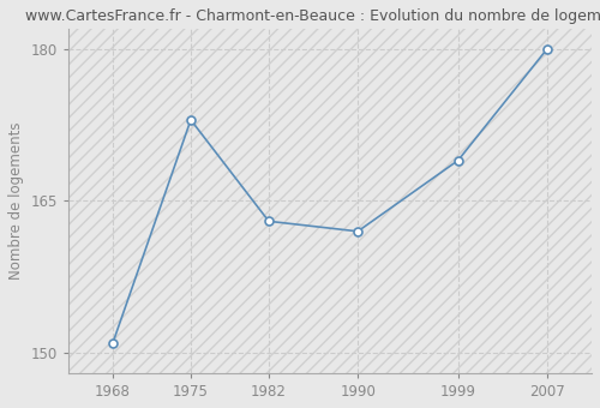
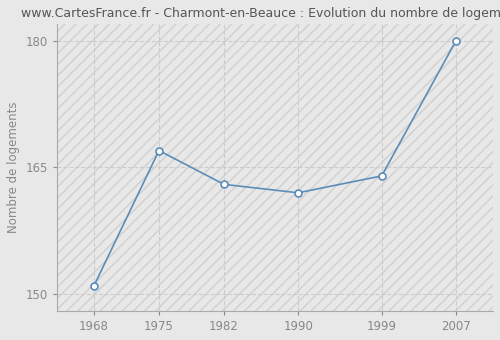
1975: 173 -> 167
1999: 169 -> 164
